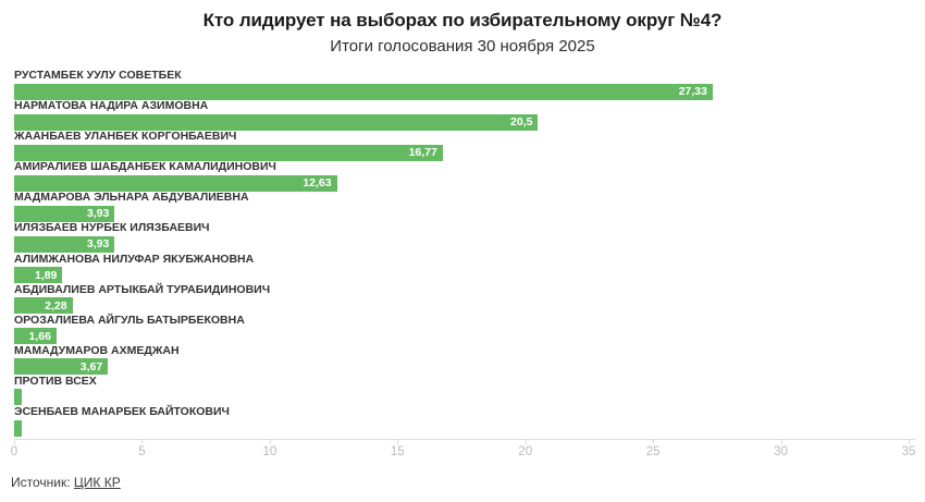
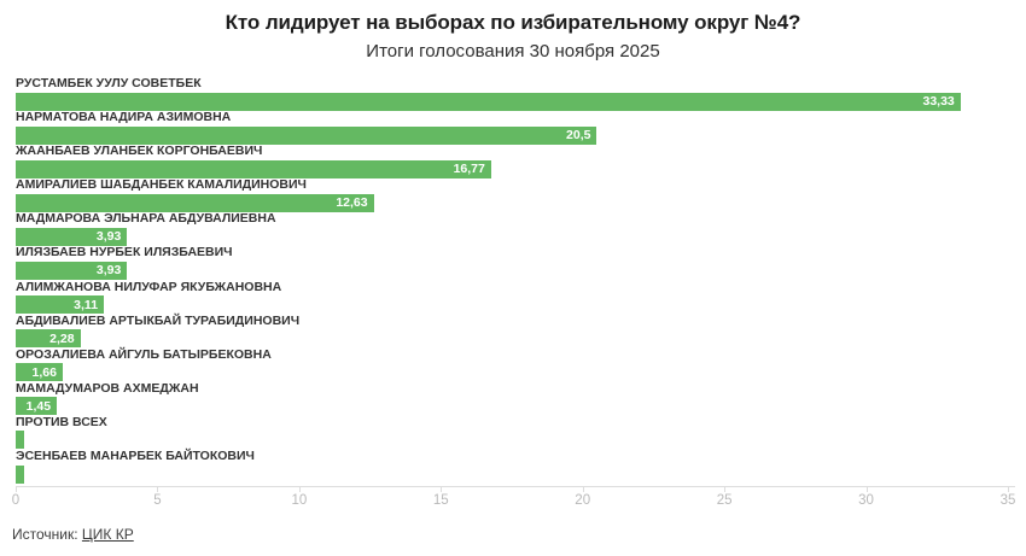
РУСТАМБЕК УУЛУ СОВЕТБЕК: 27,33 -> 33,33
АЛИМЖАНОВА НИЛУФАР ЯКУБЖАНОВНА: 1,89 -> 3,11
МАМАДУМАРОВ АХМЕДЖАН: 3,67 -> 1,45
